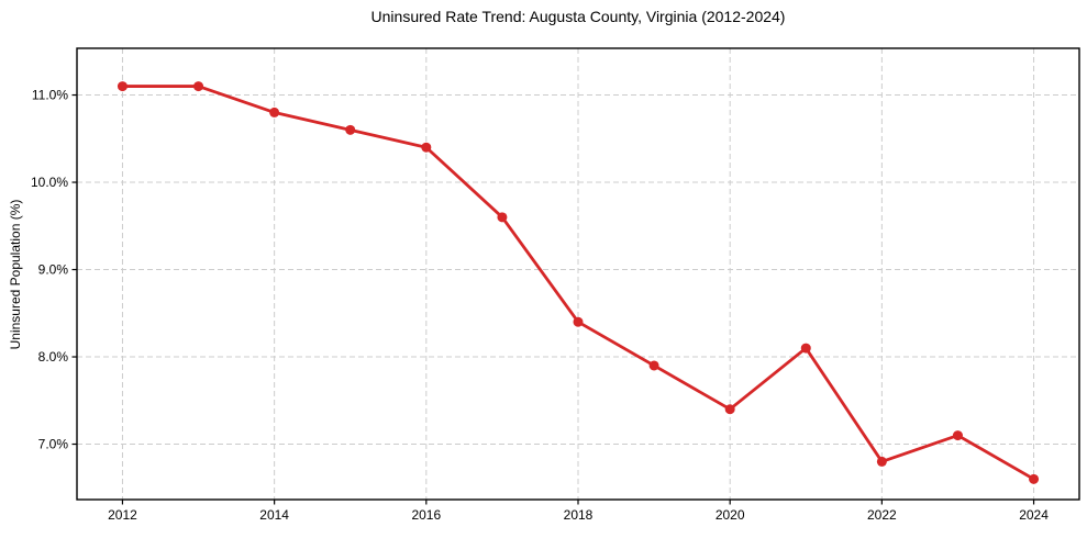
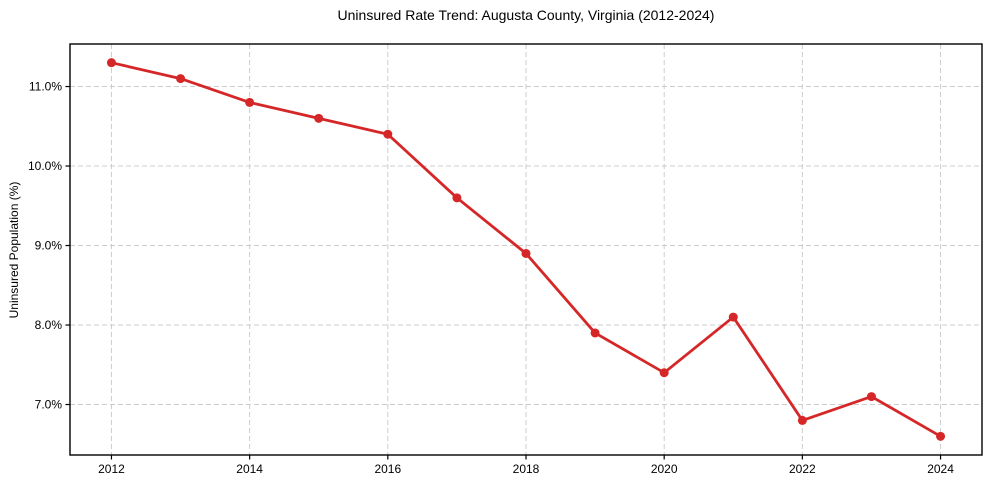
2012: 11.1% -> 11.3%
2018: 8.4% -> 8.9%
